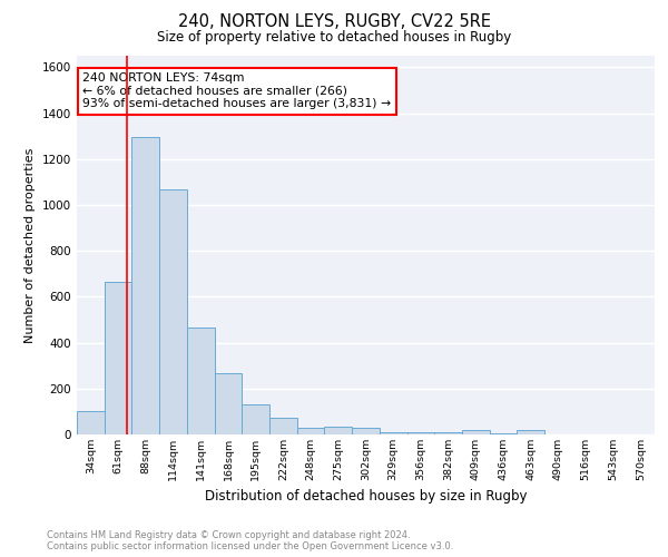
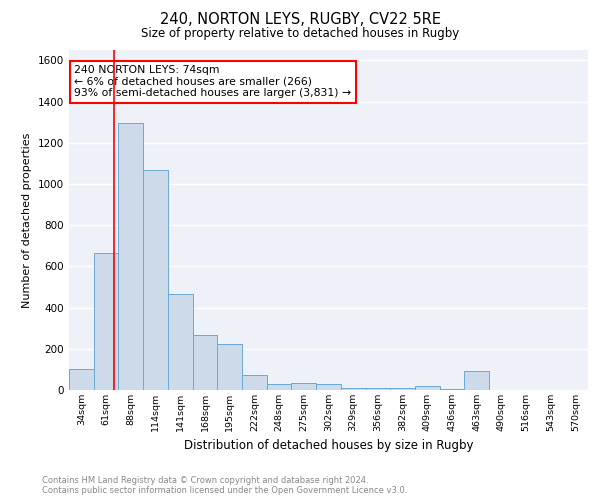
195sqm: 130 -> 225
463sqm: 20 -> 90
